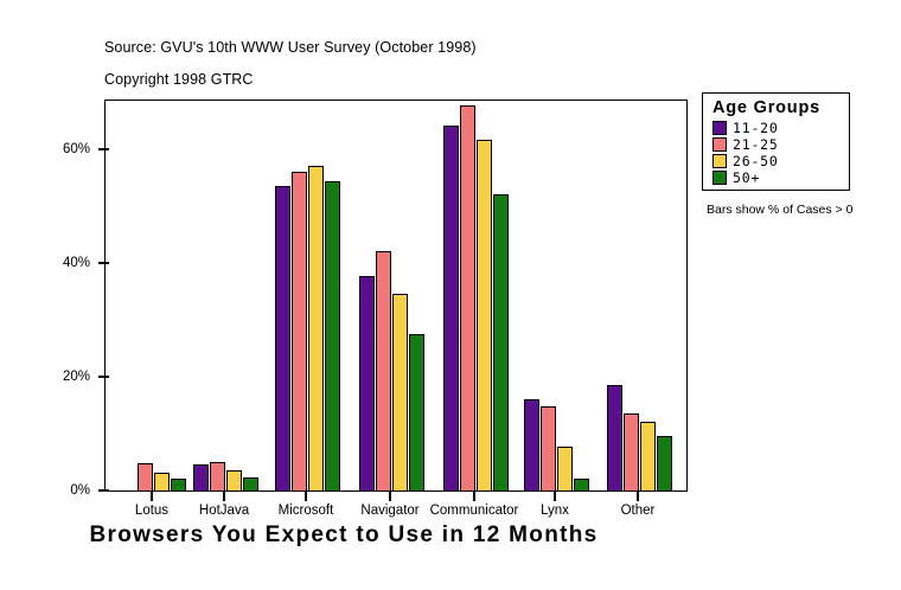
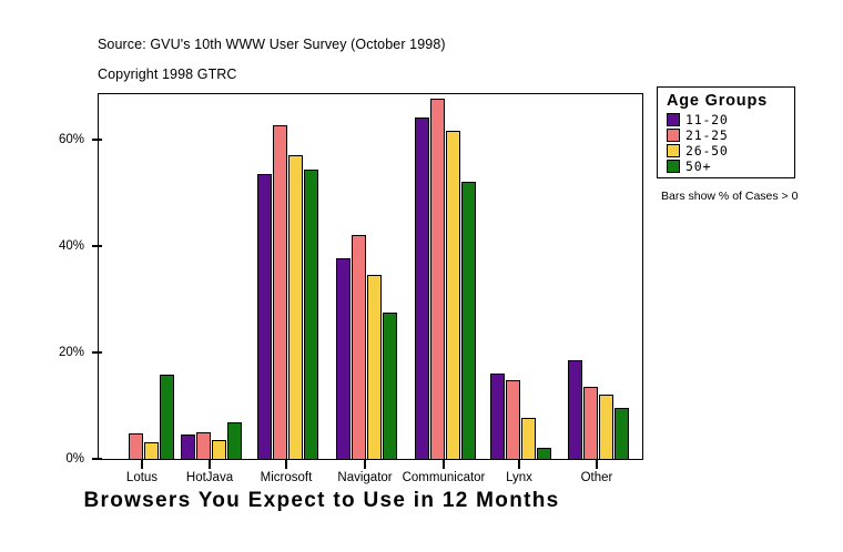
50+/Lotus: 2% -> 16%
50+/HotJava: 2% -> 7%
21-25/Microsoft: 56% -> 63%
